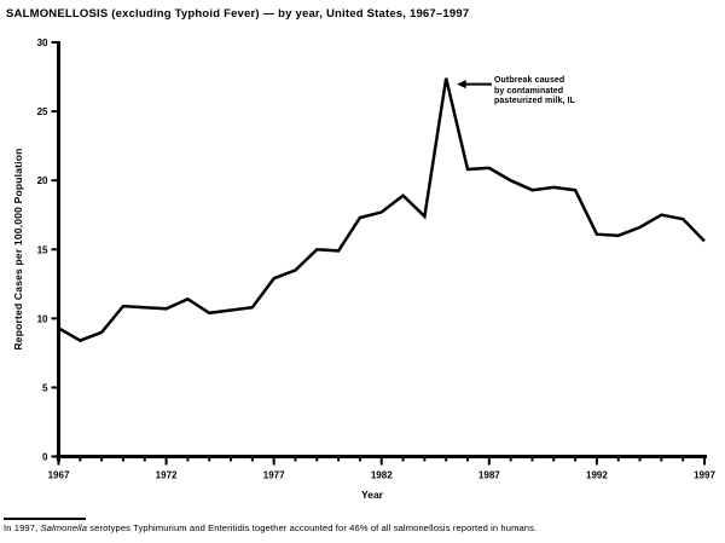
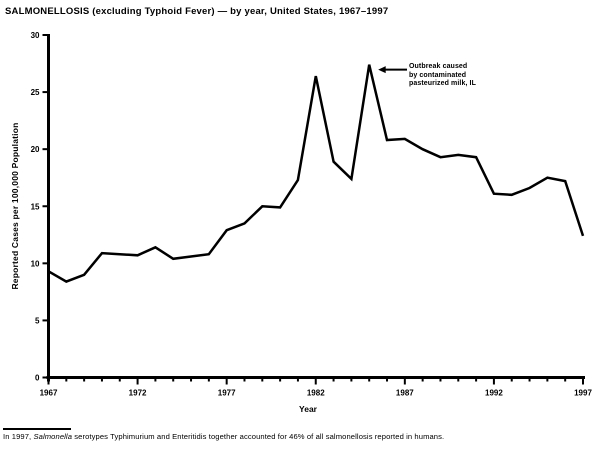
1982: 17.7 -> 26.4
1997: 15.6 -> 12.4
